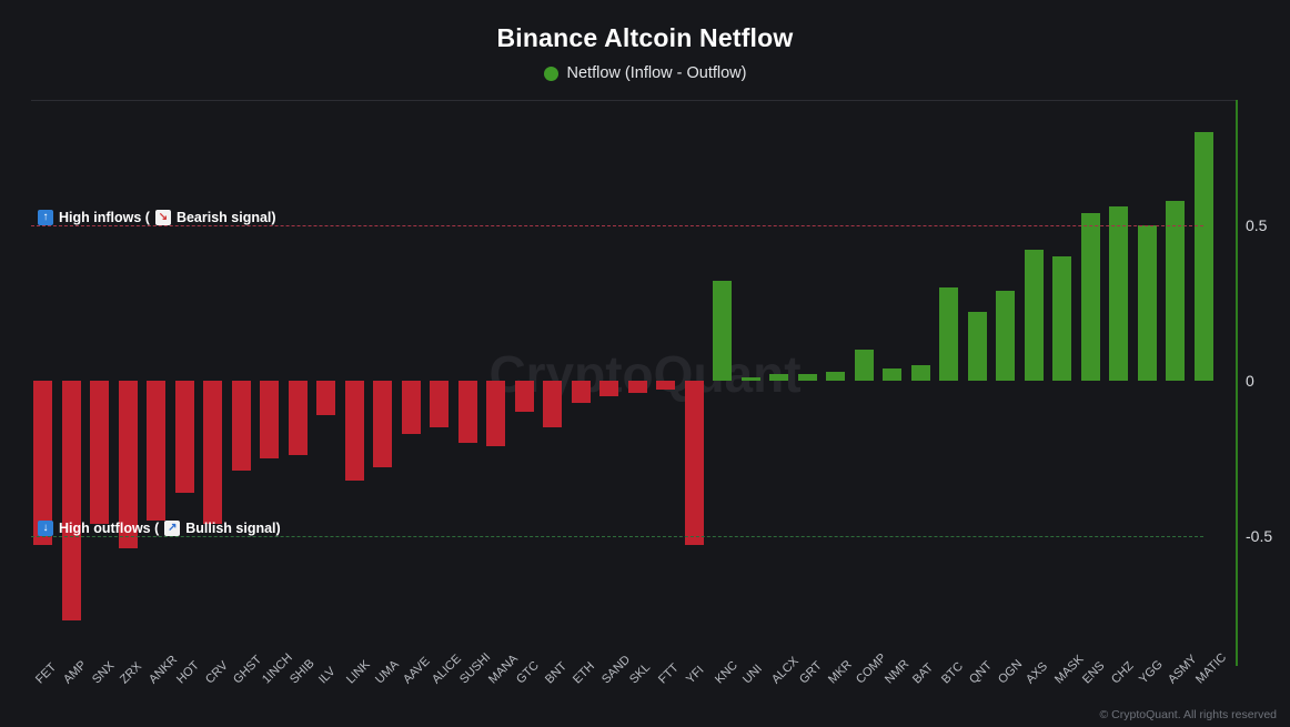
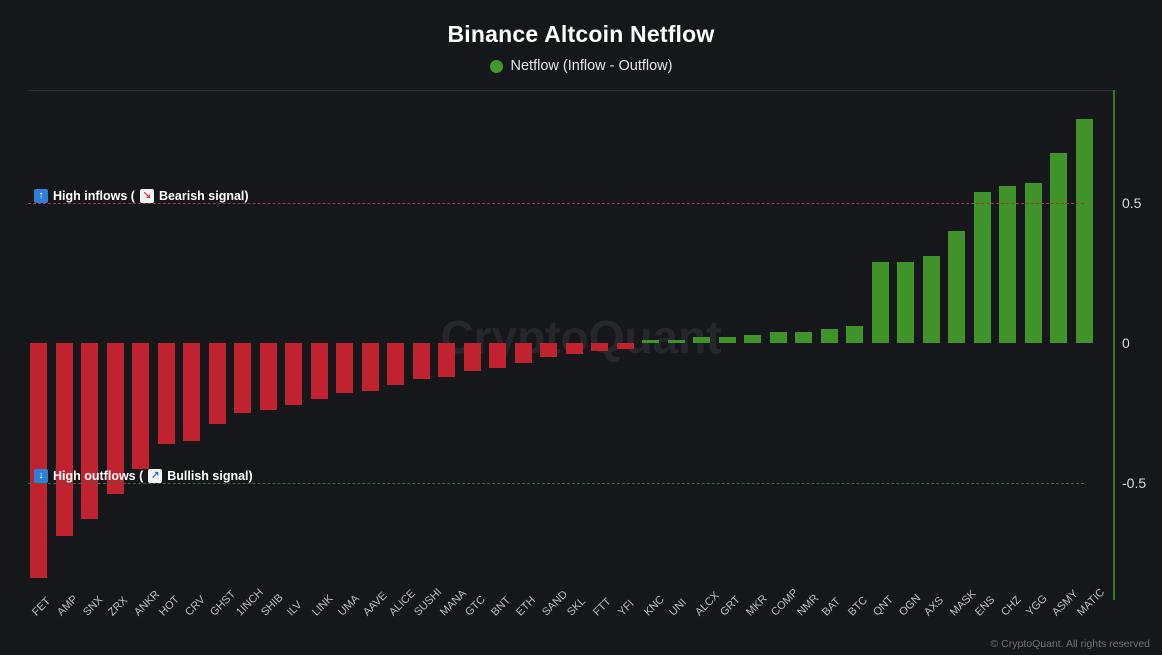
FET: -0.53 -> -0.84
AMP: -0.77 -> -0.69
SNX: -0.46 -> -0.63
CRV: -0.46 -> -0.35
ILV: -0.11 -> -0.22
LINK: -0.32 -> -0.20
UMA: -0.28 -> -0.18
SUSHI: -0.20 -> -0.13
MANA: -0.21 -> -0.12
BNT: -0.15 -> -0.09
YFI: -0.53 -> -0.02
KNC: 0.32 -> 0.01
COMP: 0.10 -> 0.04
BTC: 0.30 -> 0.06
QNT: 0.22 -> 0.29
AXS: 0.42 -> 0.31
YGG: 0.50 -> 0.57
ASMY: 0.58 -> 0.68
